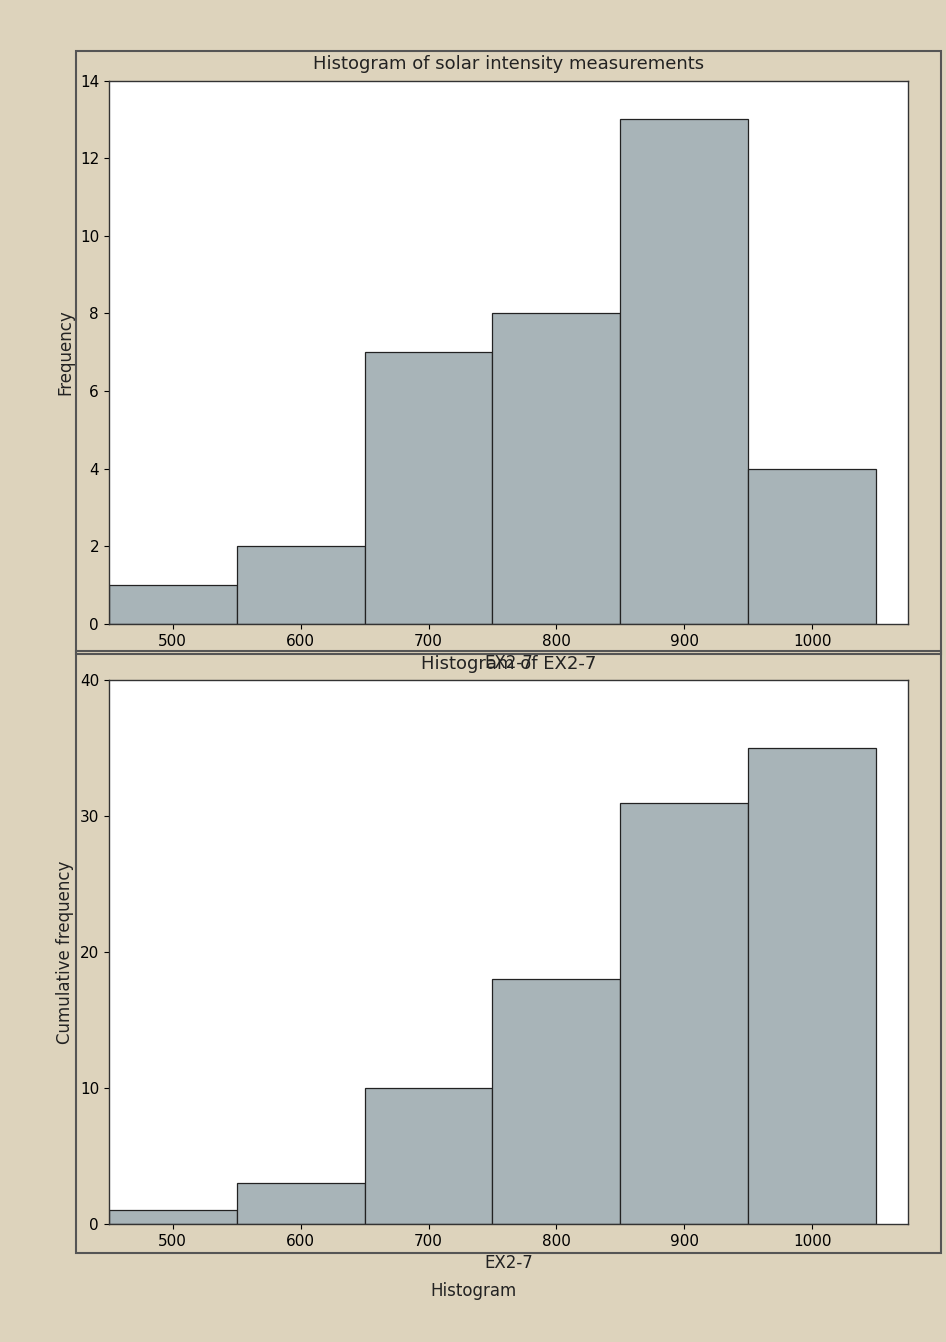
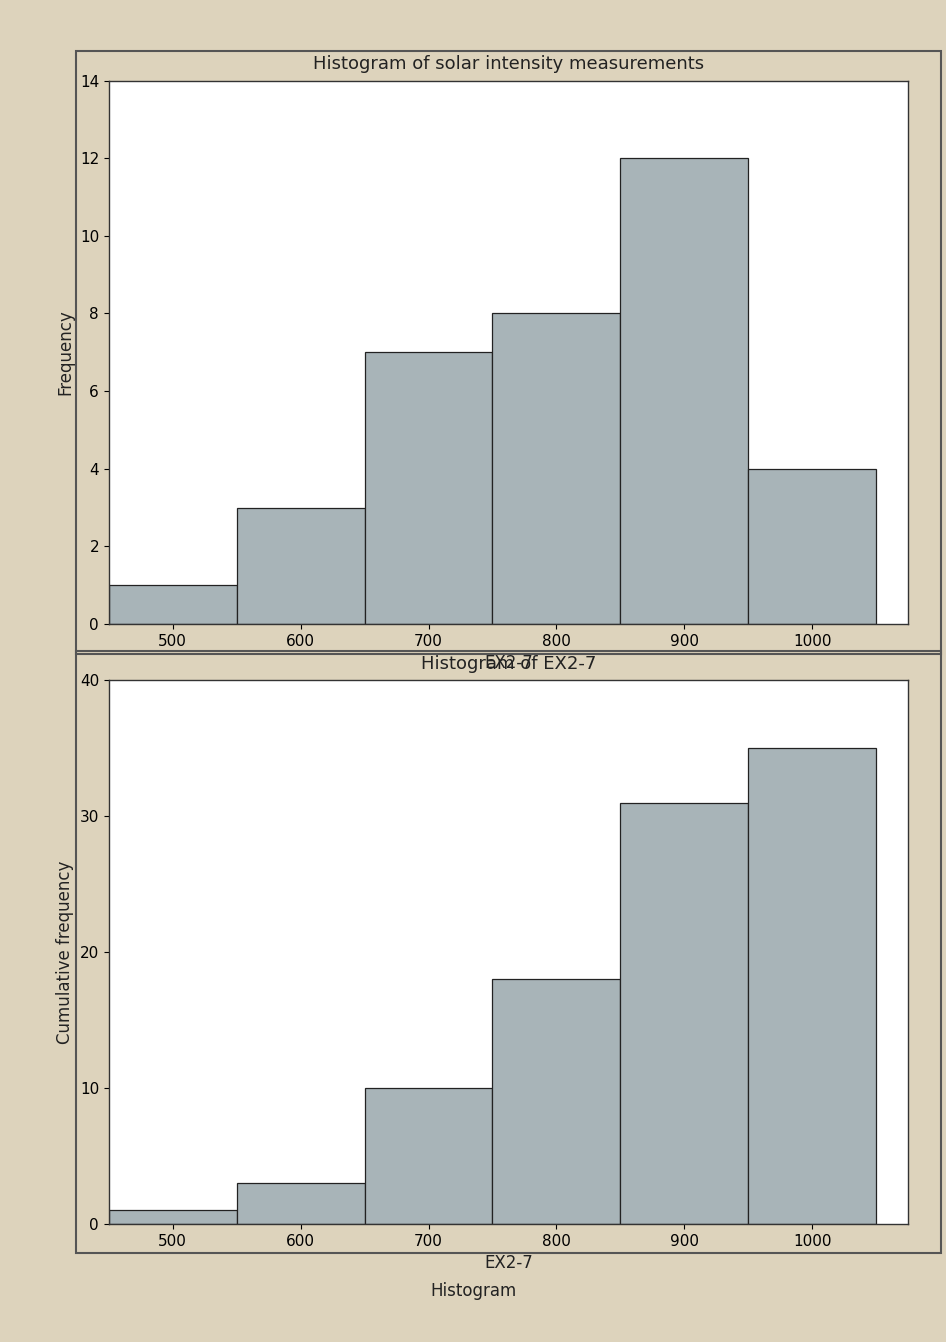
Histogram of solar intensity measurements/600: 2 -> 3
Histogram of solar intensity measurements/900: 13 -> 12
